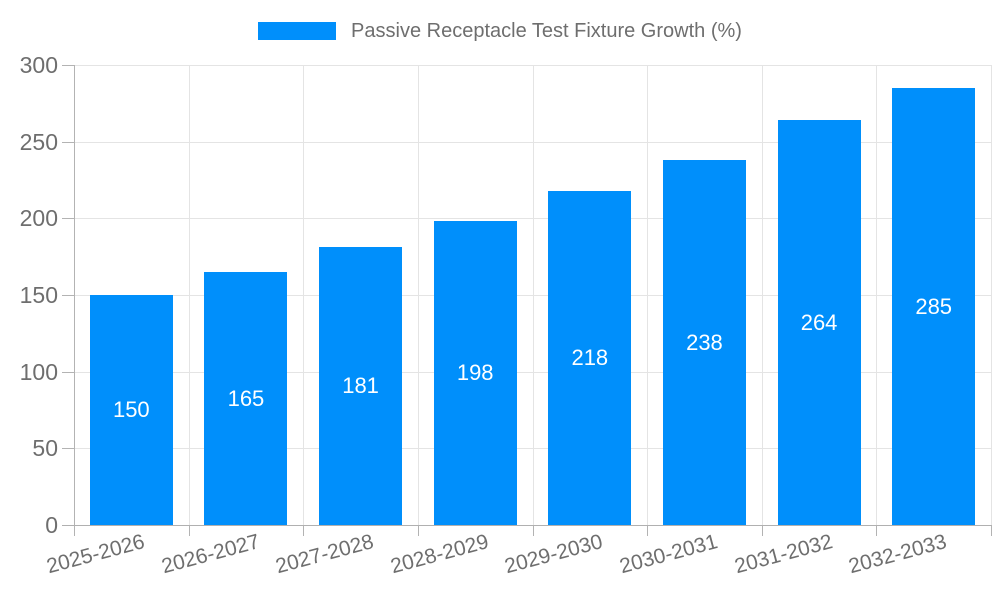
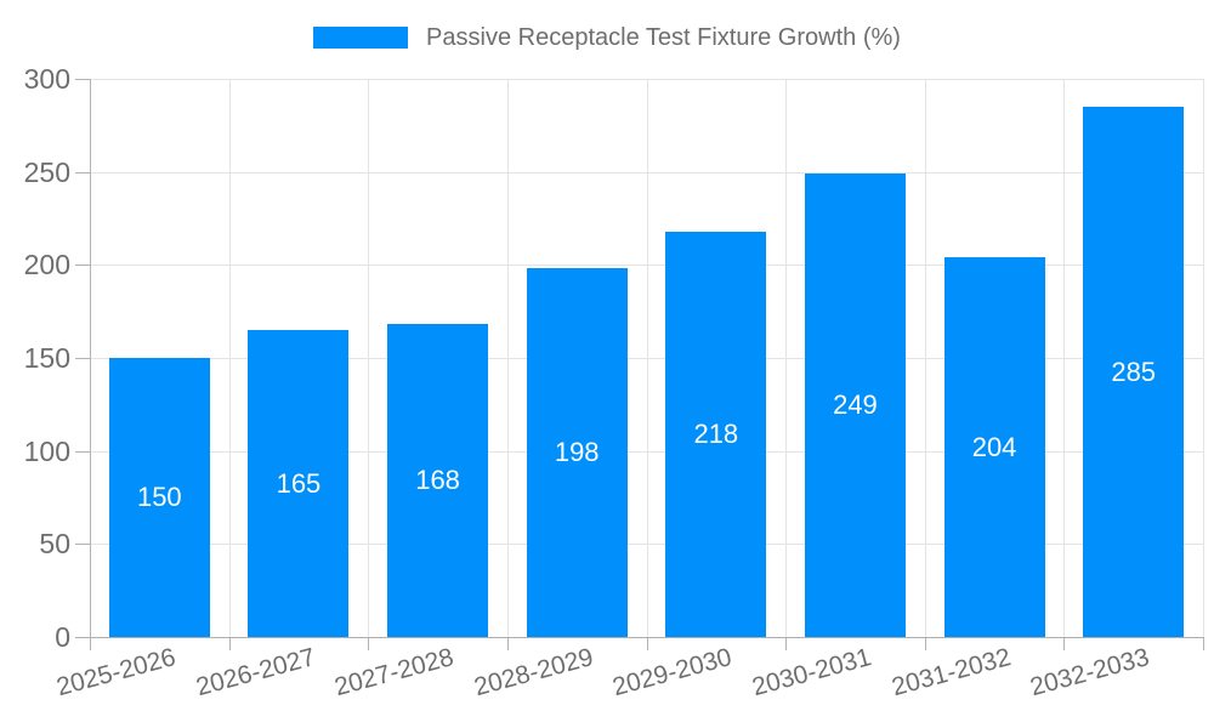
2027-2028: 181 -> 168
2030-2031: 238 -> 249
2031-2032: 264 -> 204
